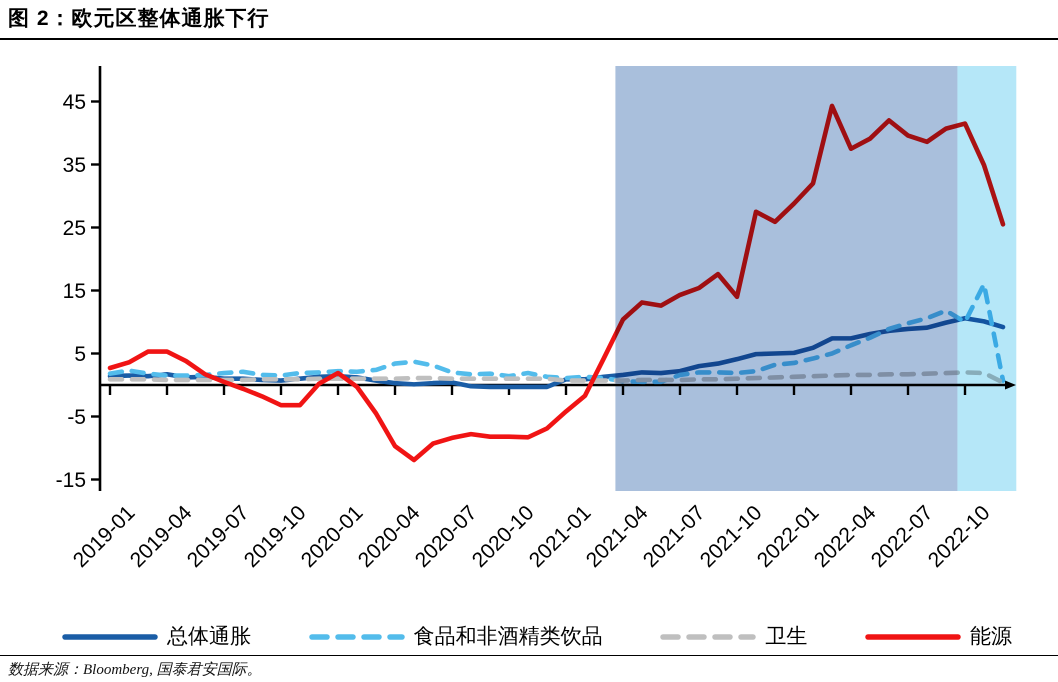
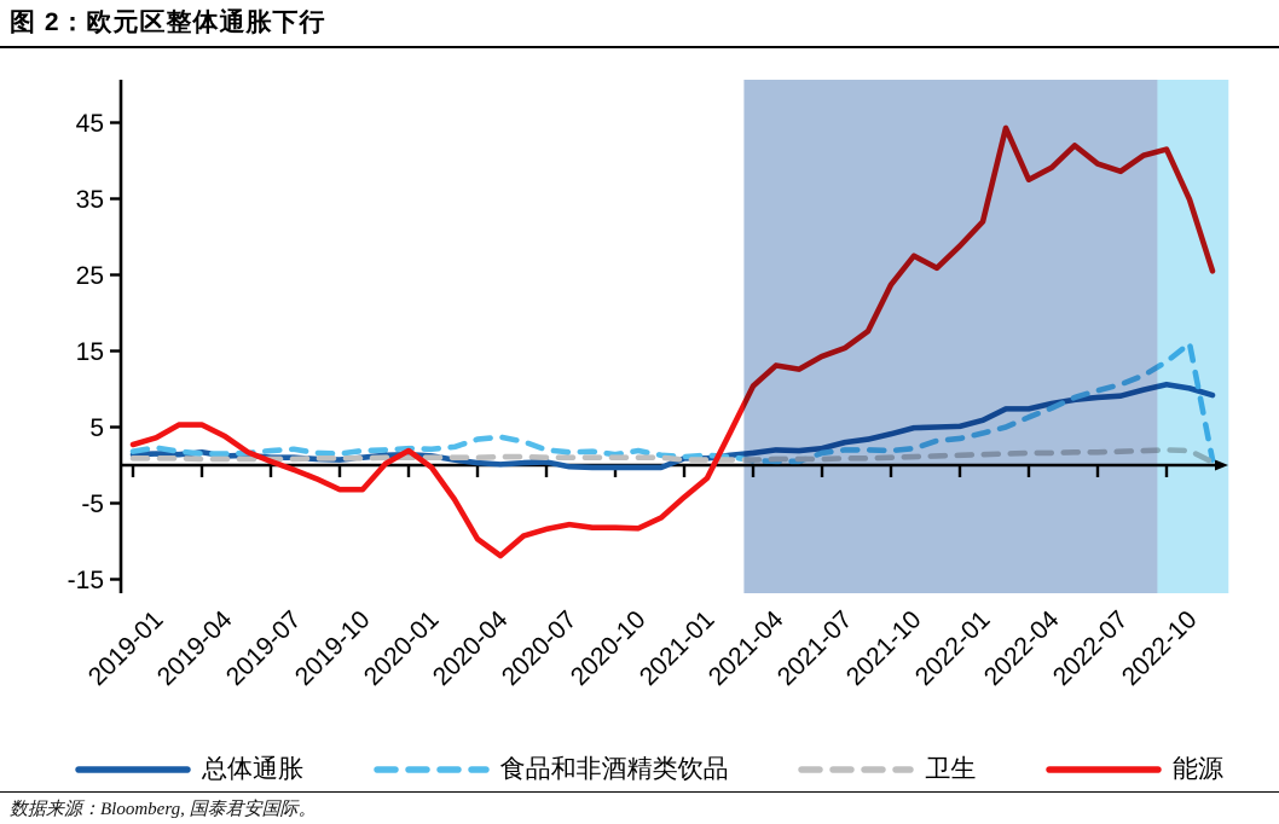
能源/2021-10: 14 -> 24
食品和非酒精类饮品/2022-10: 10 -> 14
